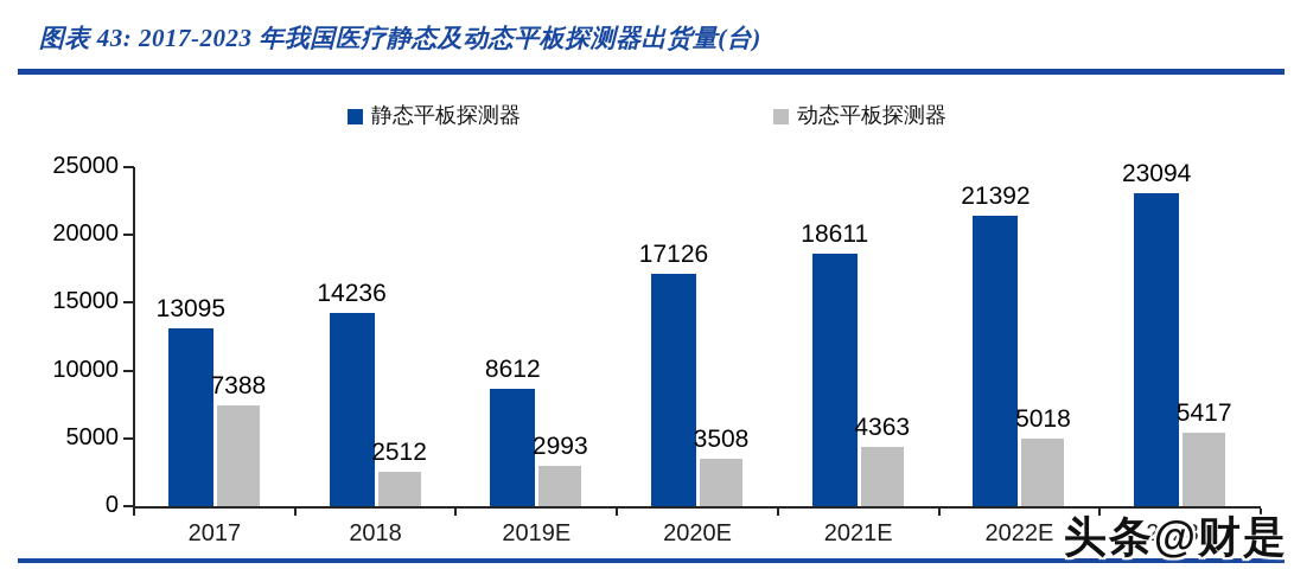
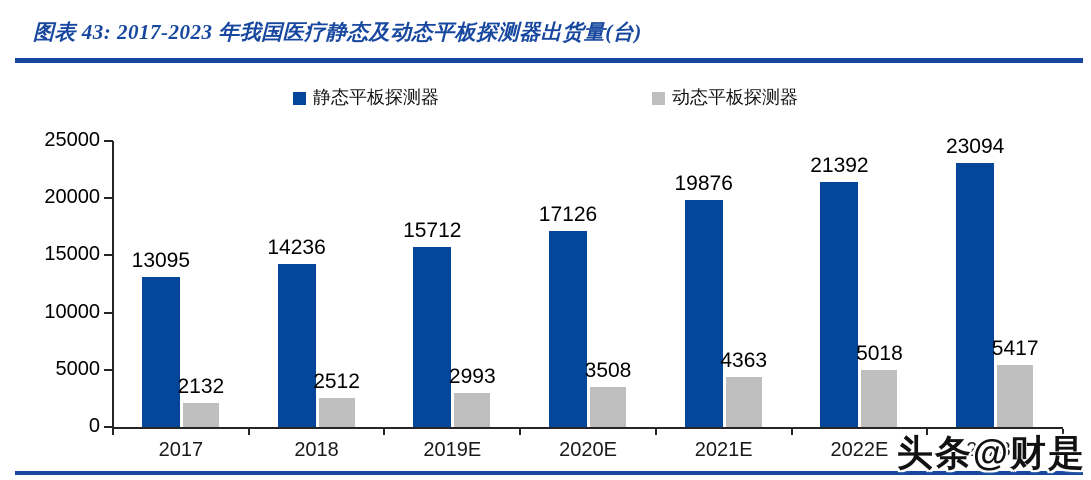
动态平板探测器/2017: 7388 -> 2132
静态平板探测器/2019E: 8612 -> 15712
静态平板探测器/2021E: 18611 -> 19876
